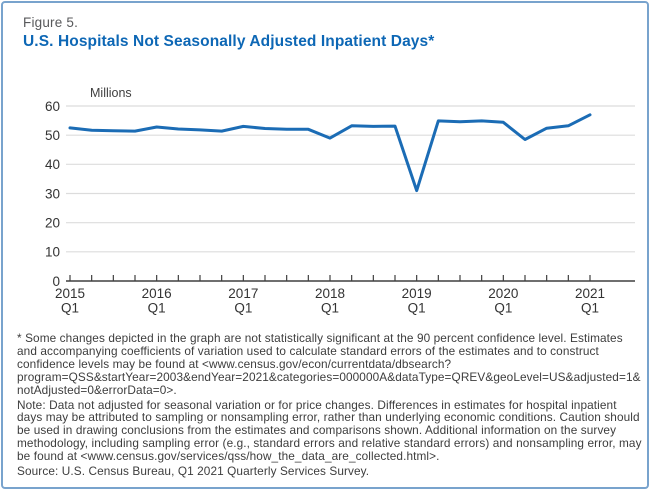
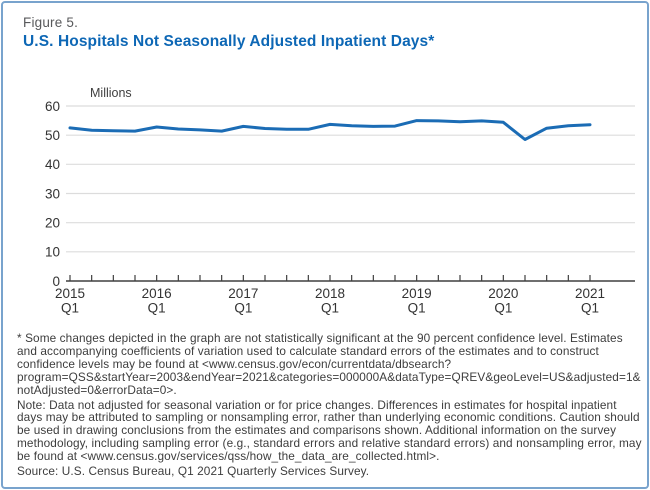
2018 Q1: 49 -> 54
2019 Q1: 31 -> 55
2021 Q1: 57 -> 54
